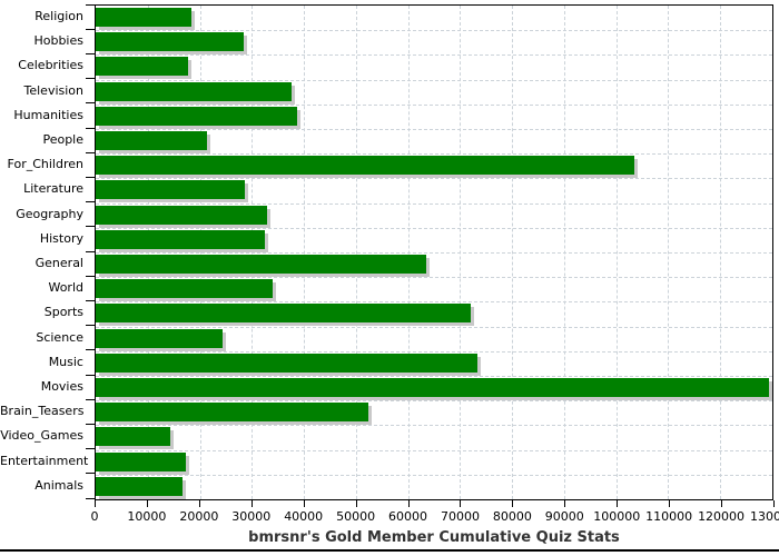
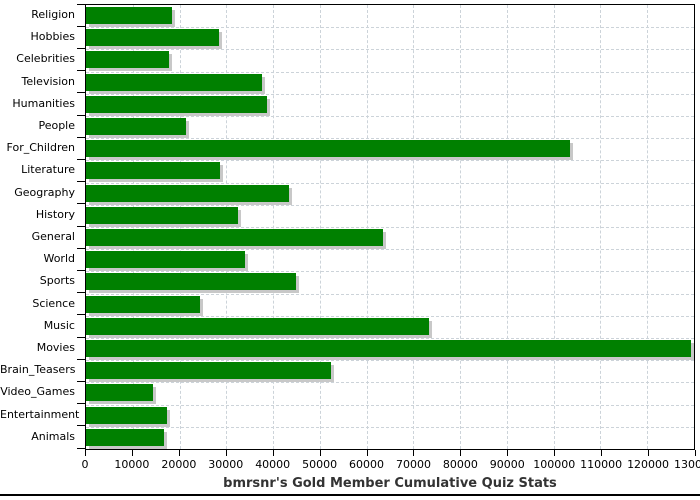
Geography: 33000 -> 43000
Sports: 72000 -> 45000
